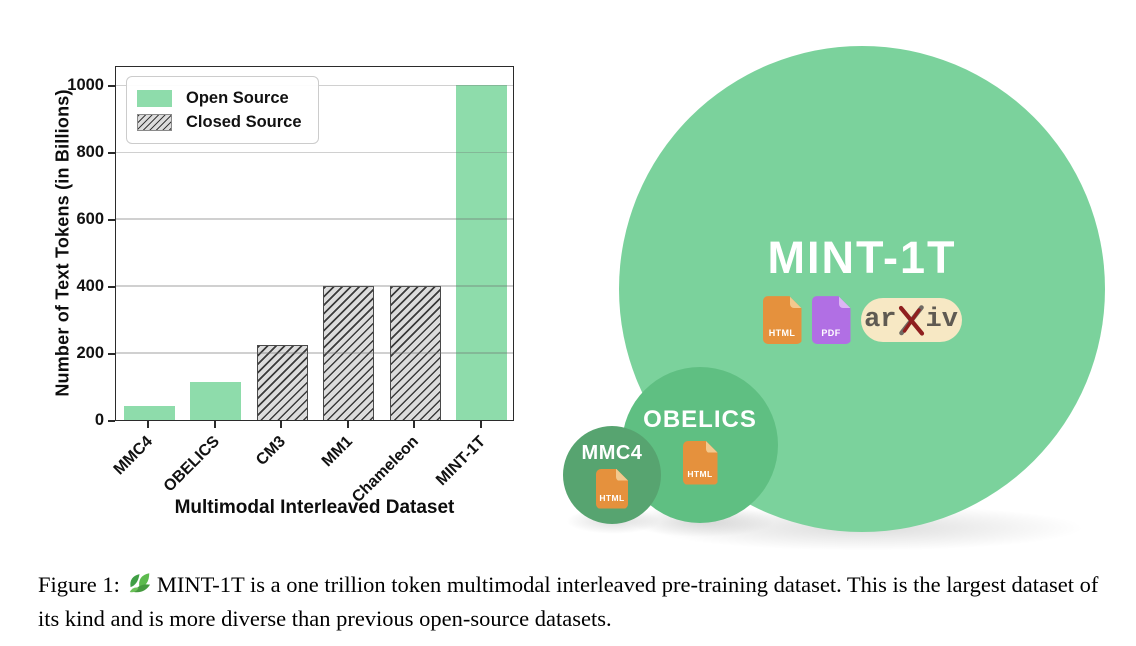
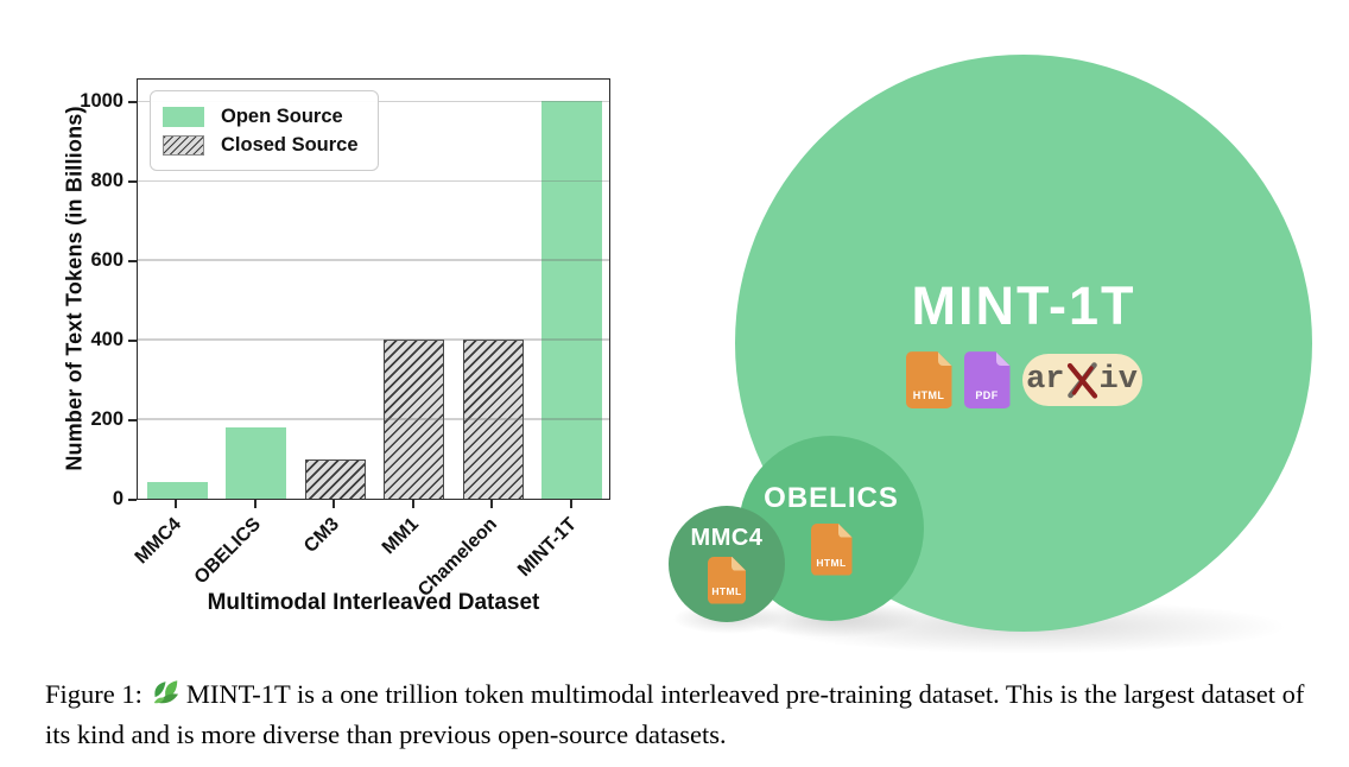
OBELICS: 120 -> 180
CM3: 220 -> 100
